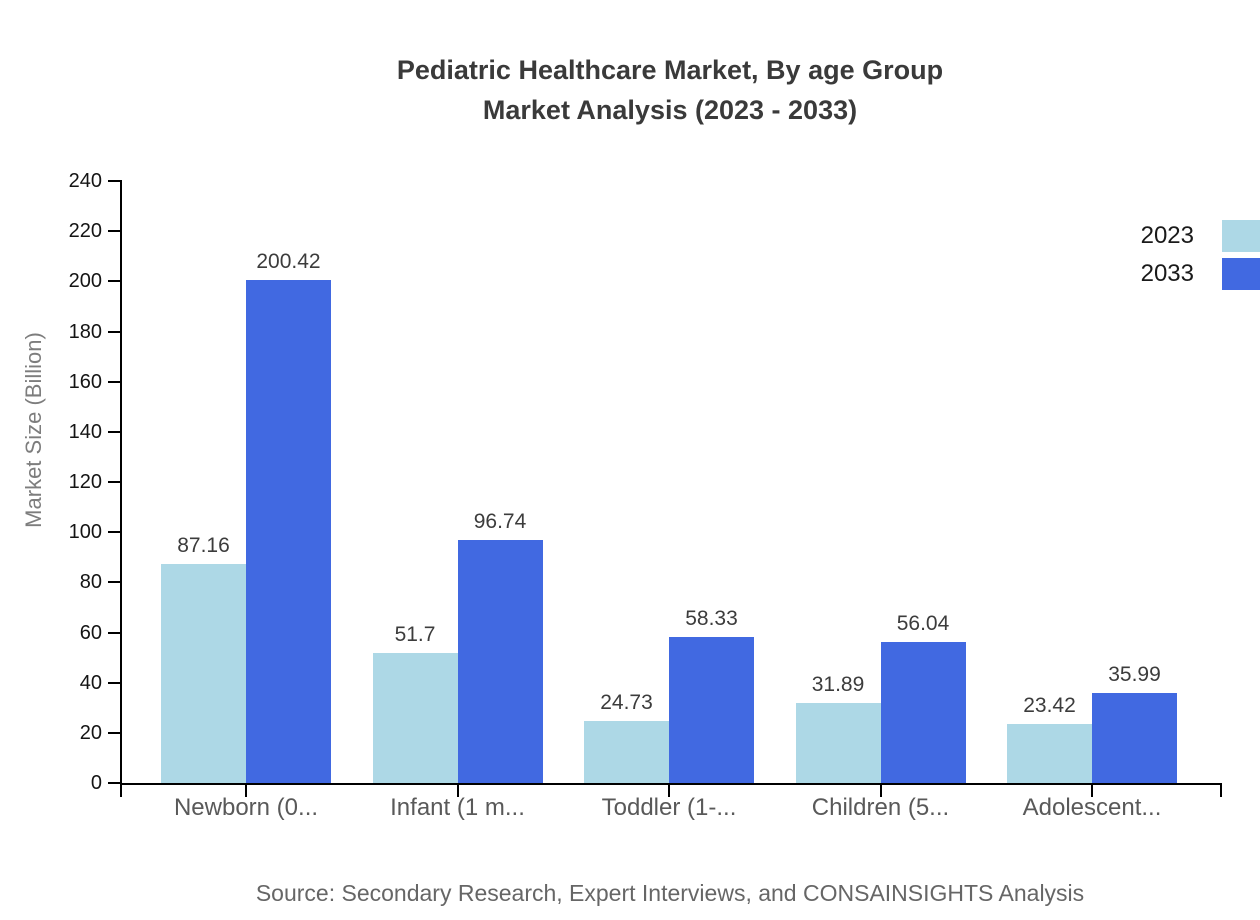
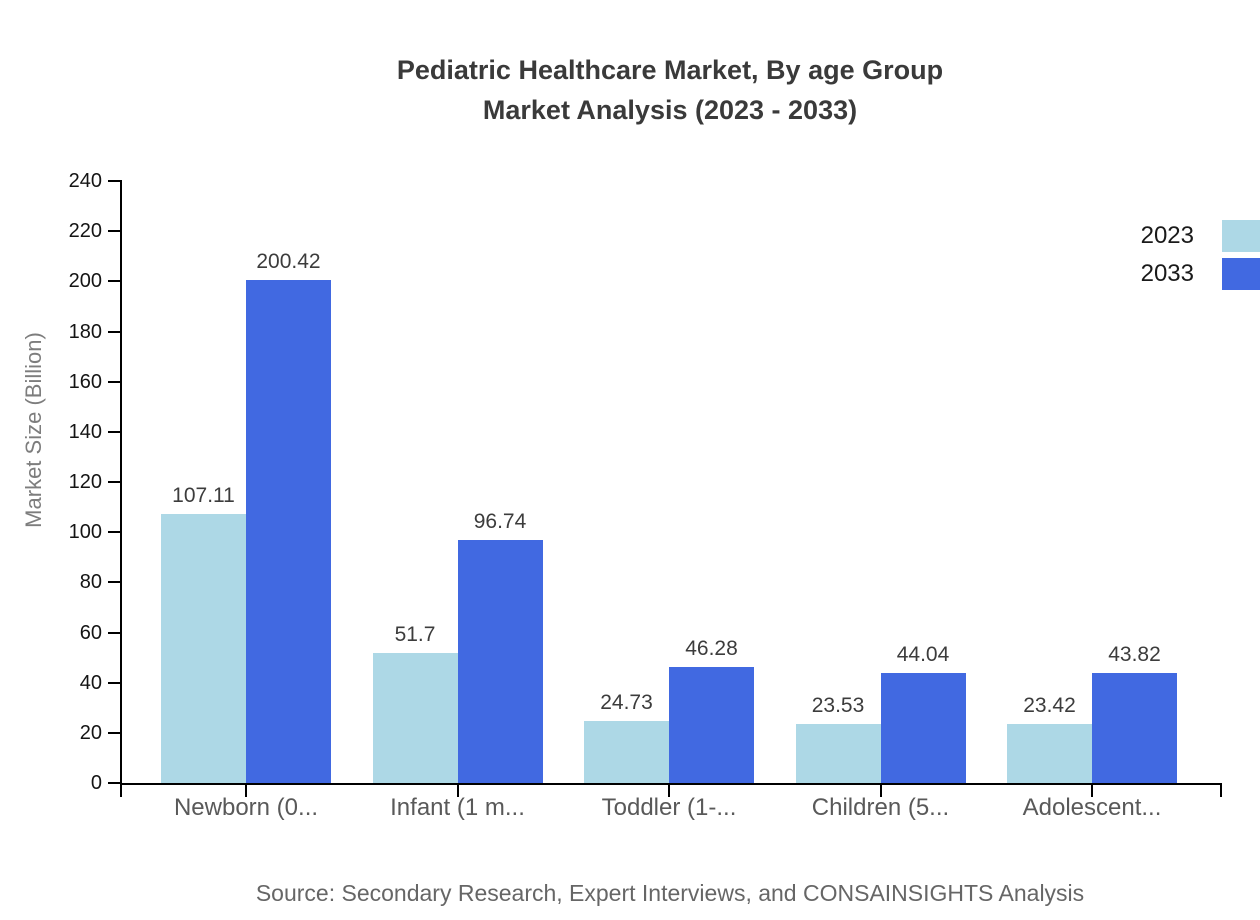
2023/Newborn (0...: 87.16 -> 107.11
2033/Toddler (1-...: 58.33 -> 46.28
2023/Children (5...: 31.89 -> 23.53
2033/Children (5...: 56.04 -> 44.04
2033/Adolescent...: 35.99 -> 43.82
